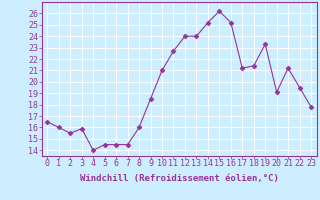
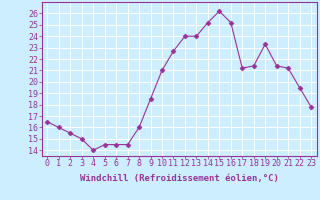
3: 15.9 -> 15.0
20: 19.1 -> 21.4
